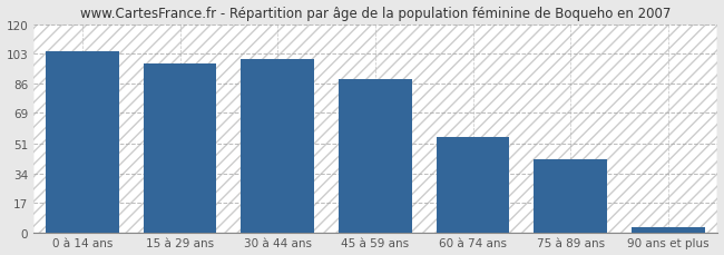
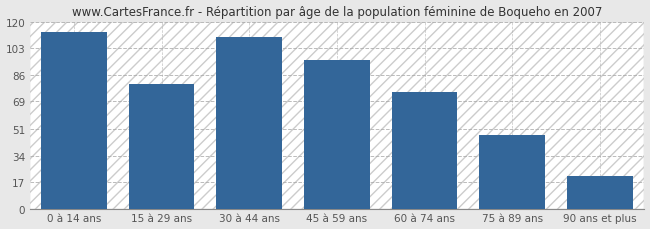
0 à 14 ans: 104 -> 113
15 à 29 ans: 97 -> 80
30 à 44 ans: 100 -> 110
45 à 59 ans: 88 -> 95
60 à 74 ans: 55 -> 75
75 à 89 ans: 42 -> 47
90 ans et plus: 3 -> 21
